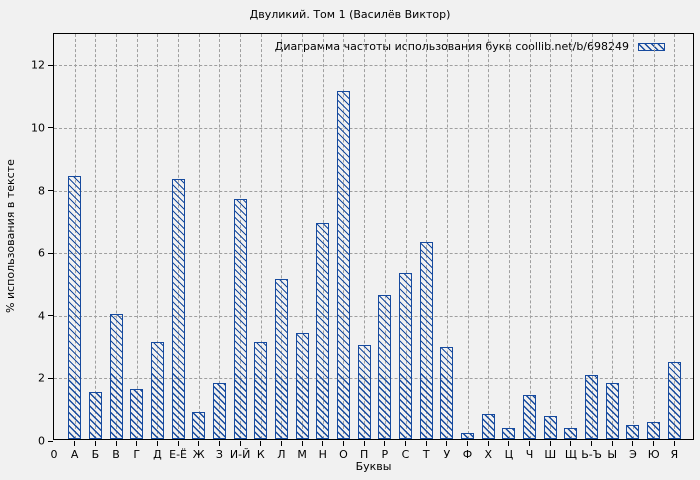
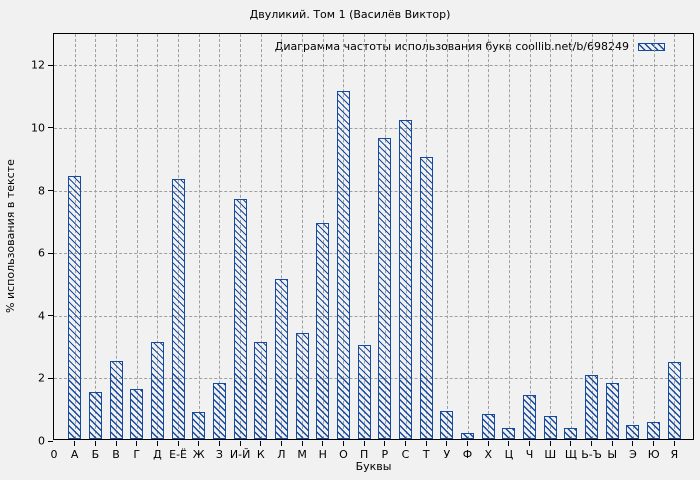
В: 4.0 -> 2.5
Р: 4.6 -> 9.6
С: 5.3 -> 10.2
Т: 6.3 -> 9.0
У: 3.0 -> 0.9
